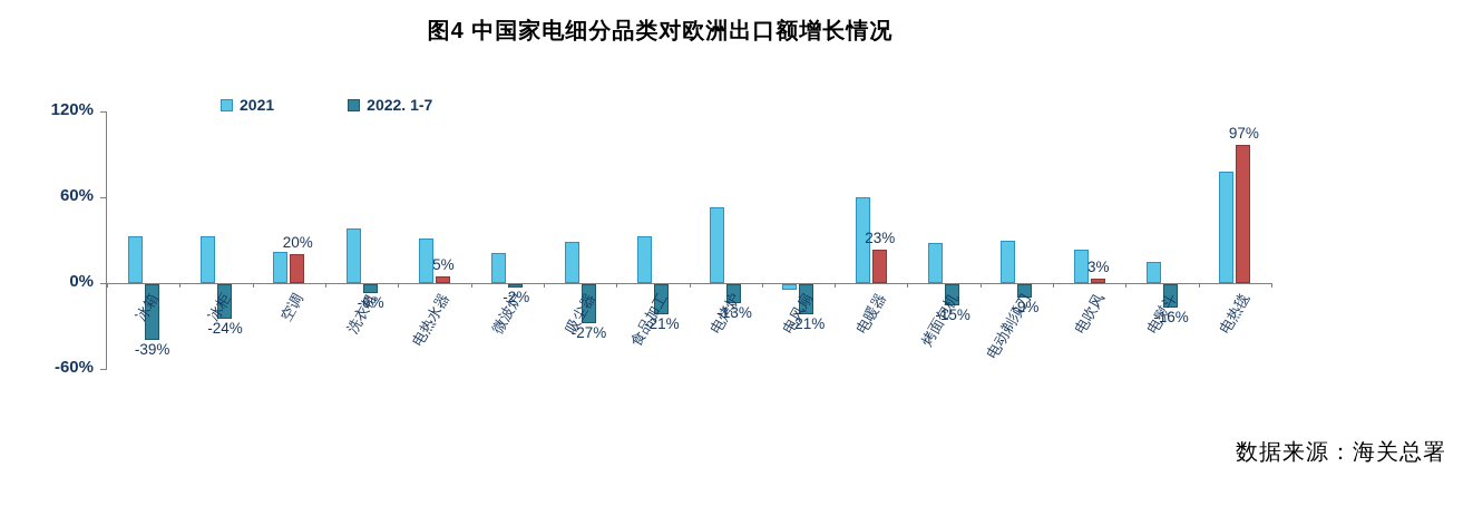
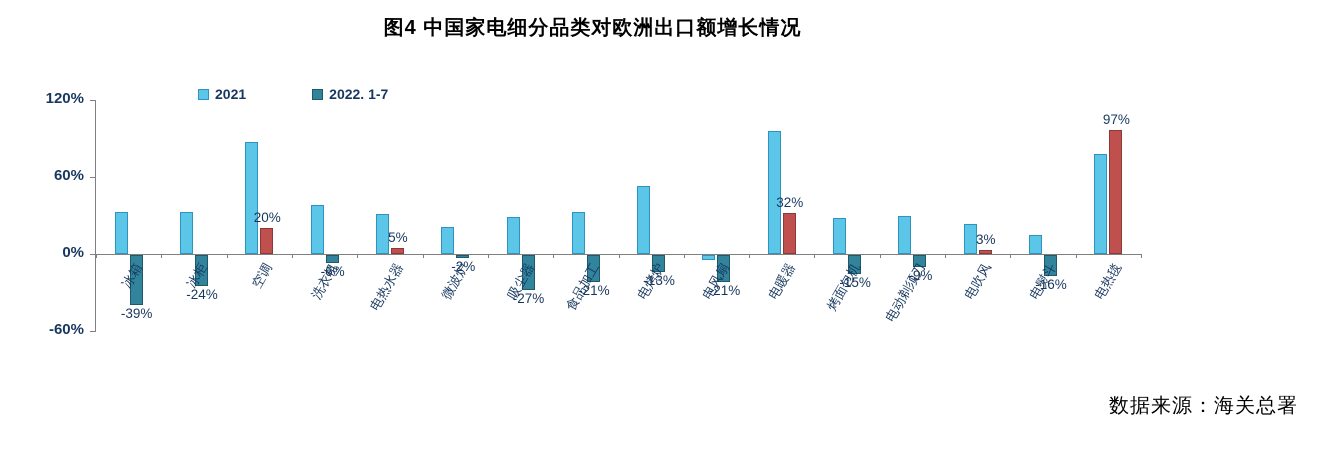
2021/空调: 22% -> 87%
2021/电暖器: 60% -> 96%
2022. 1-7/电暖器: 23% -> 32%
